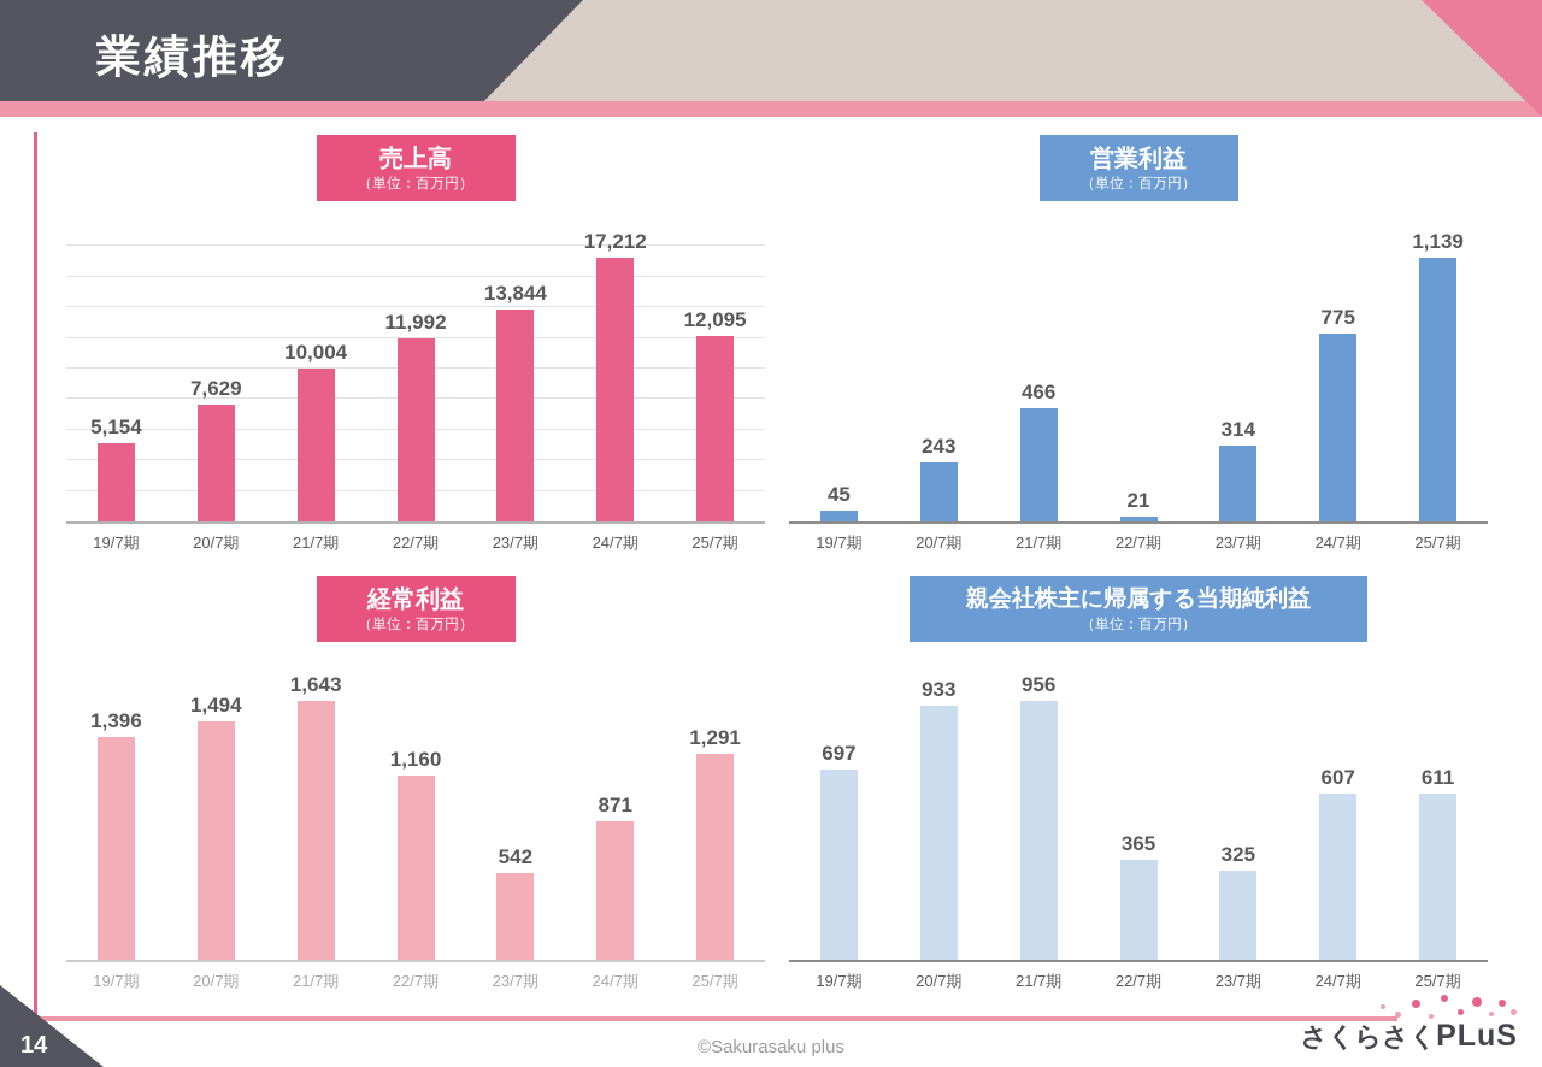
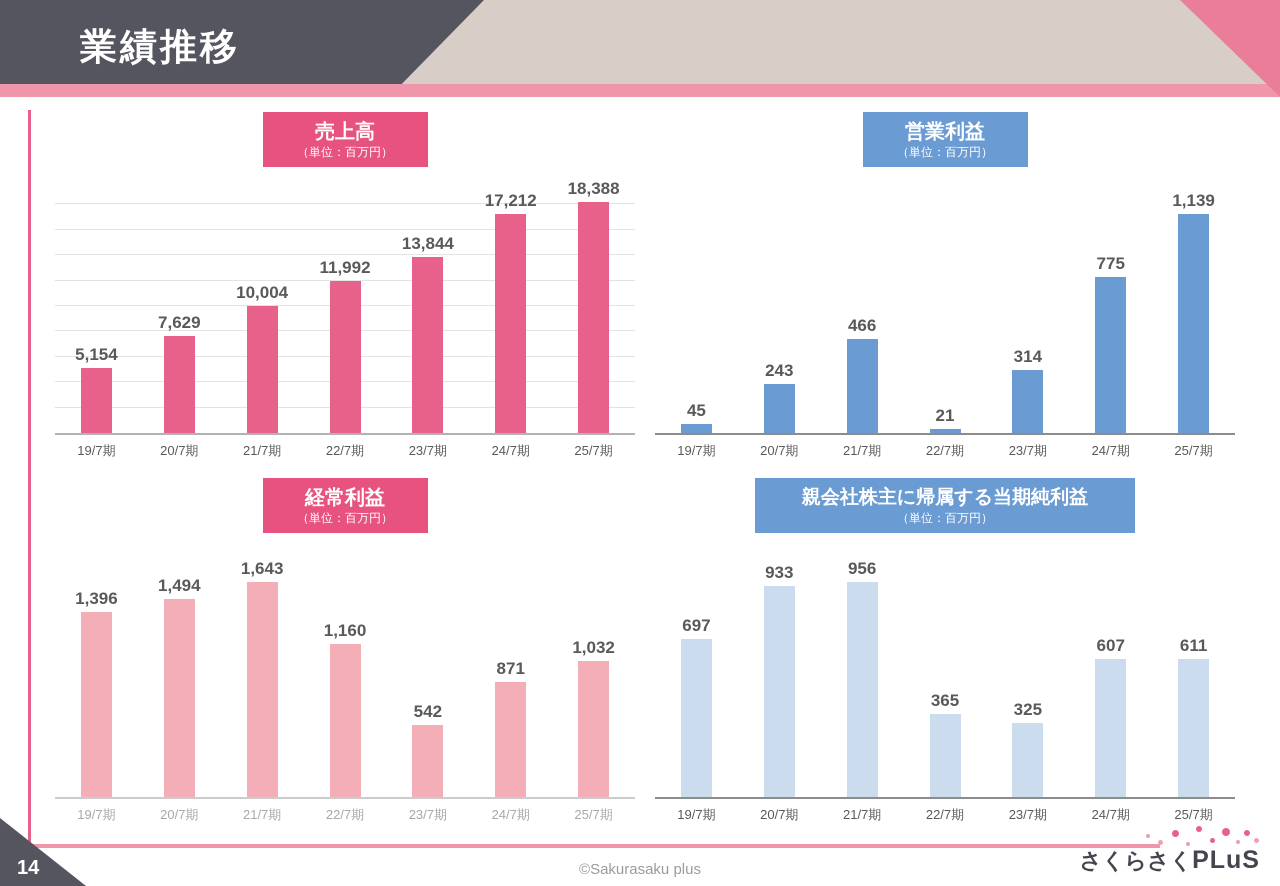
売上高/25/7期: 12,095 -> 18,388
経常利益/25/7期: 1,291 -> 1,032
